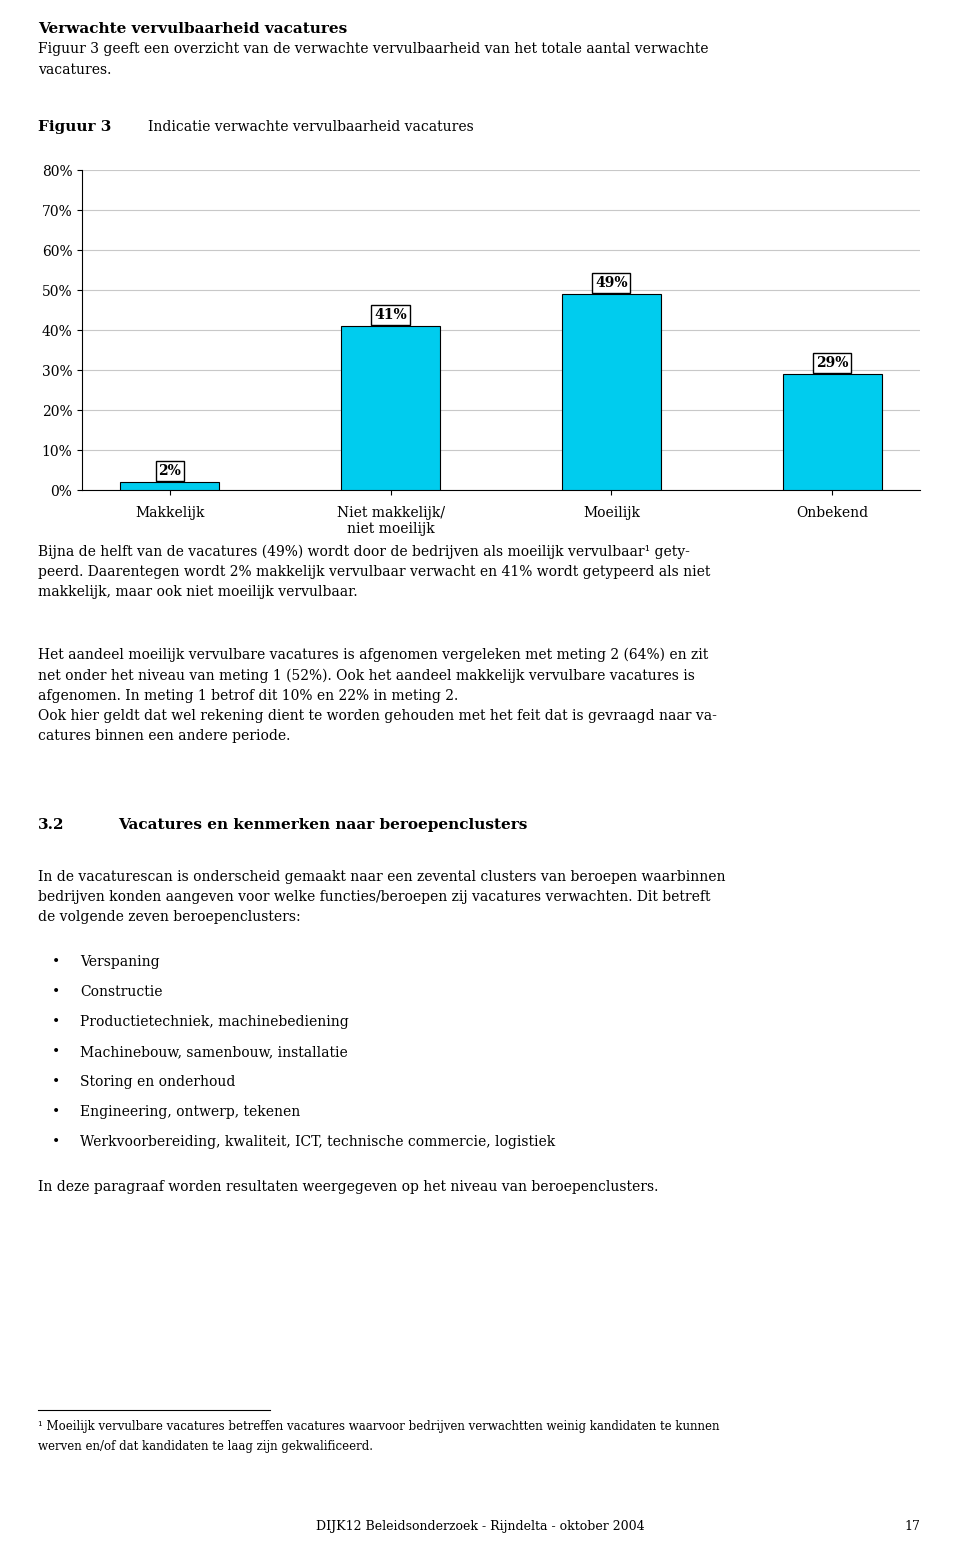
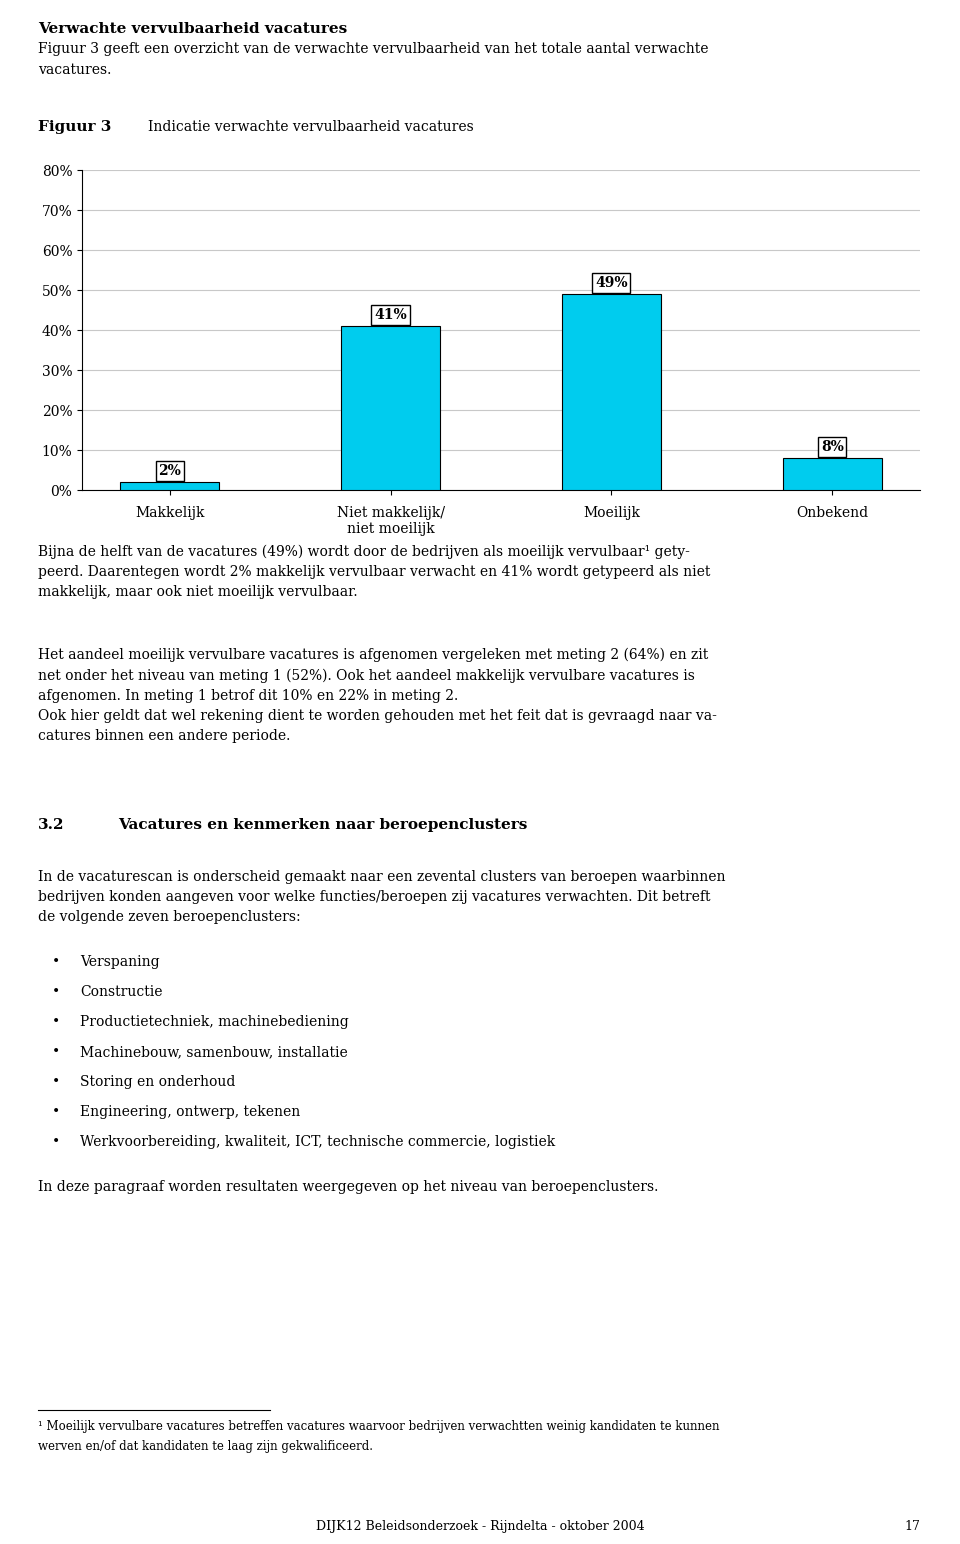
Onbekend: 29% -> 8%
